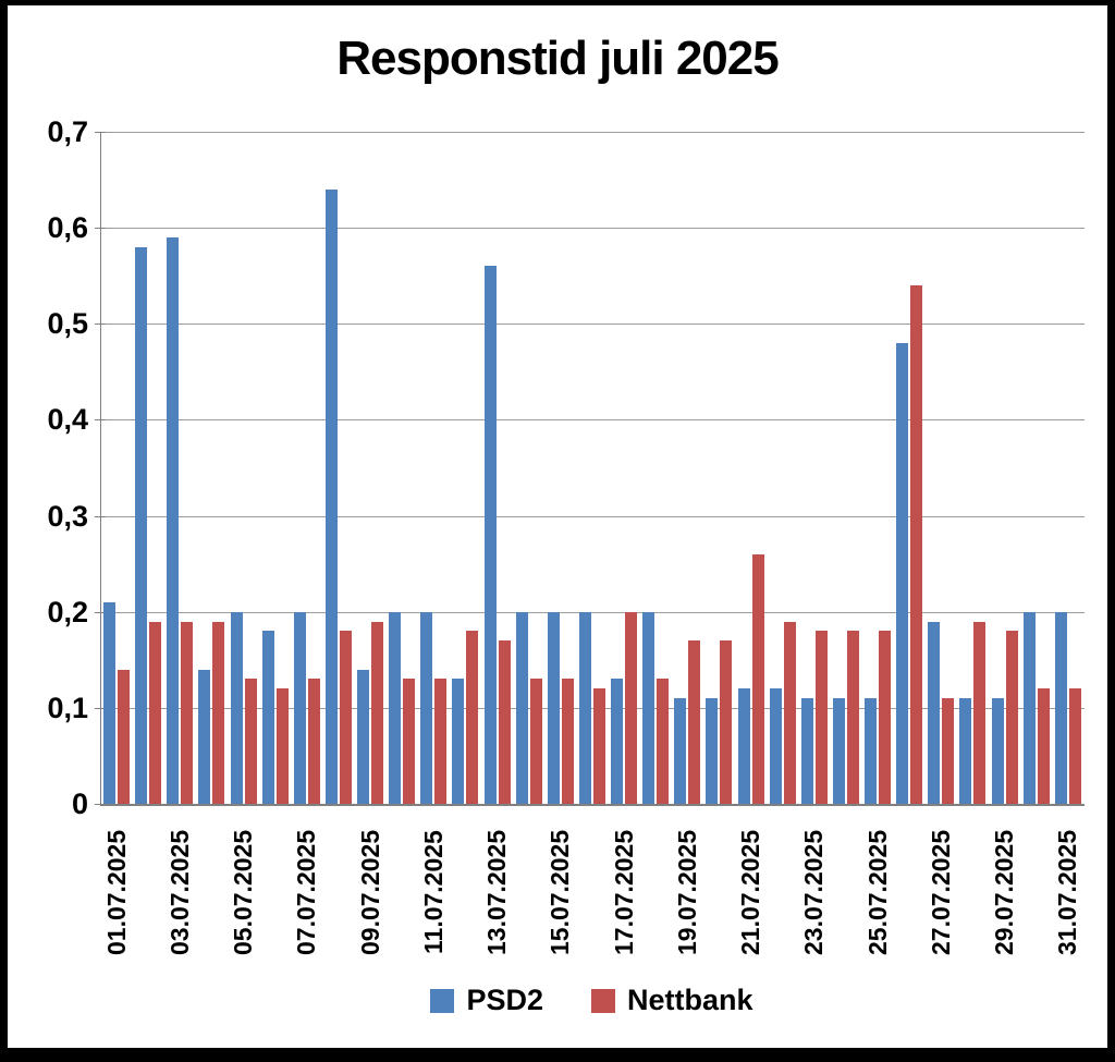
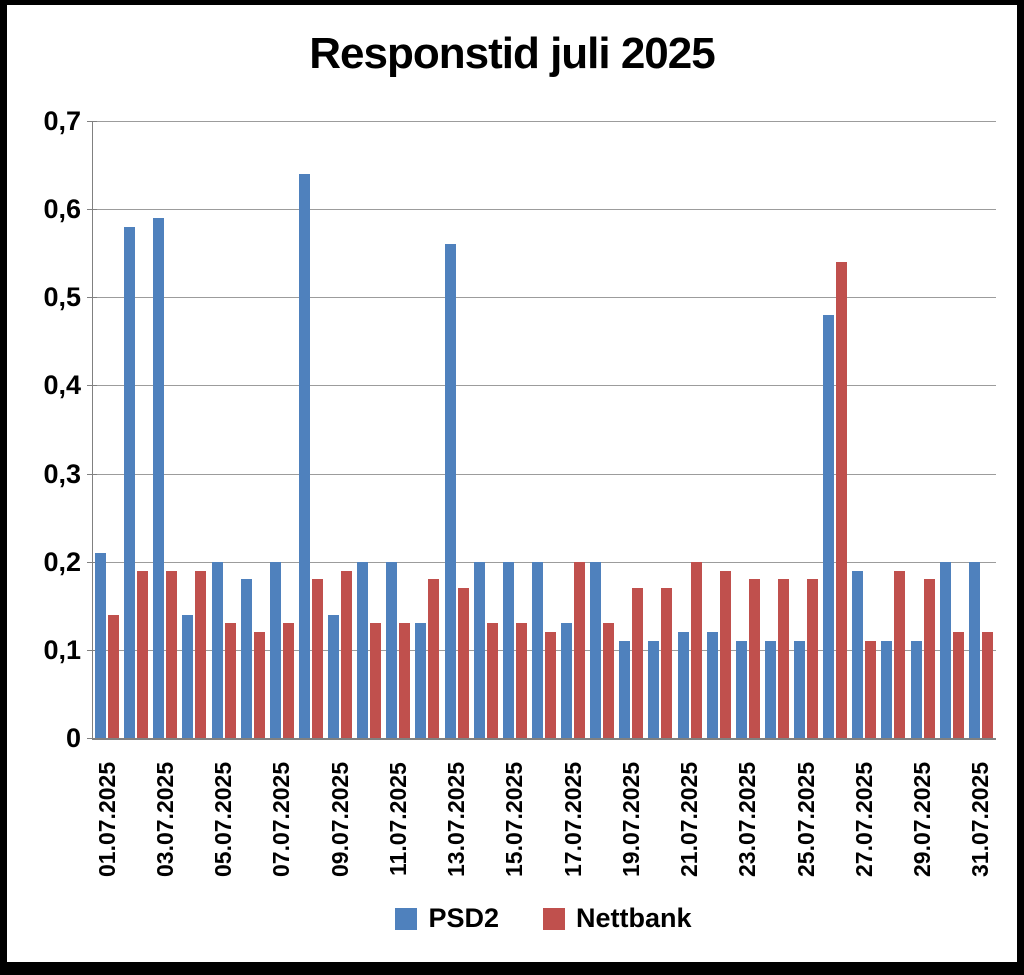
Nettbank/21.07.2025: 0,26 -> 0,20
